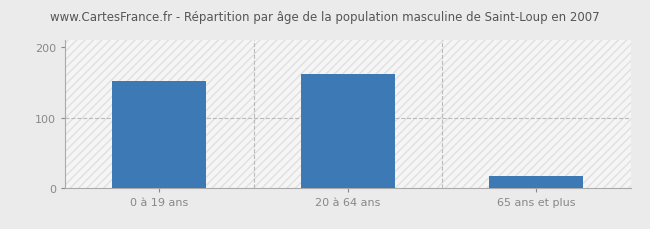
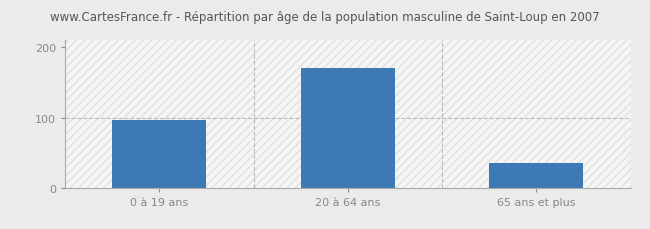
0 à 19 ans: 152 -> 97
20 à 64 ans: 162 -> 170
65 ans et plus: 16 -> 35
